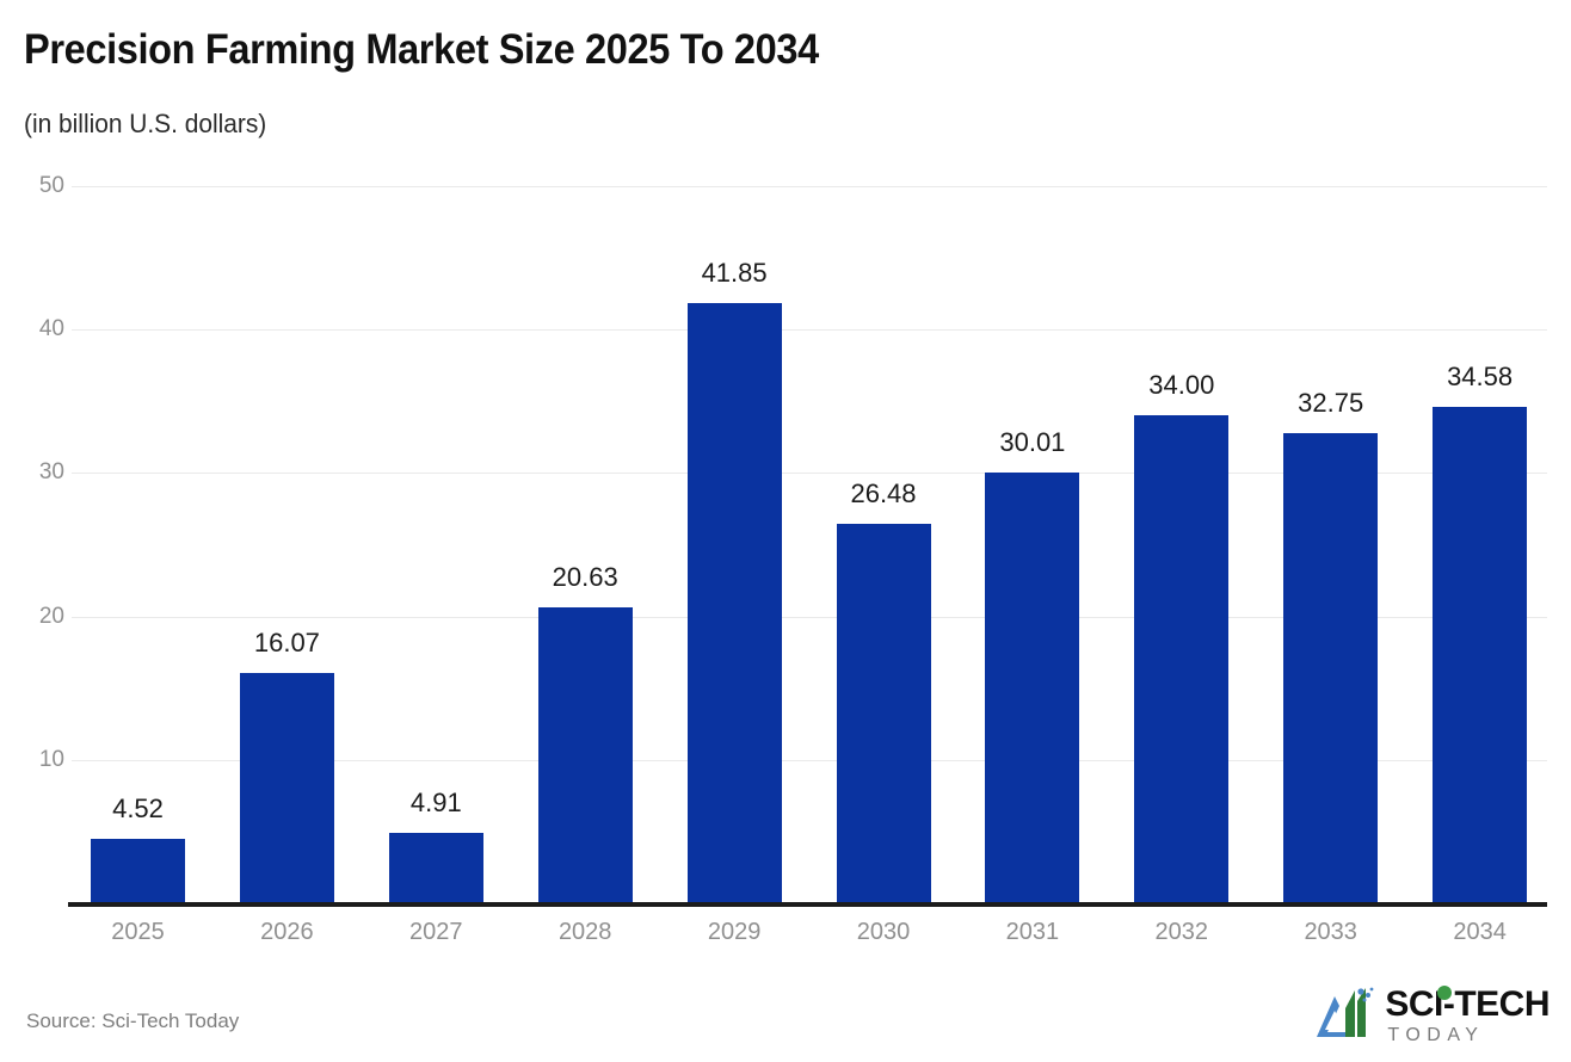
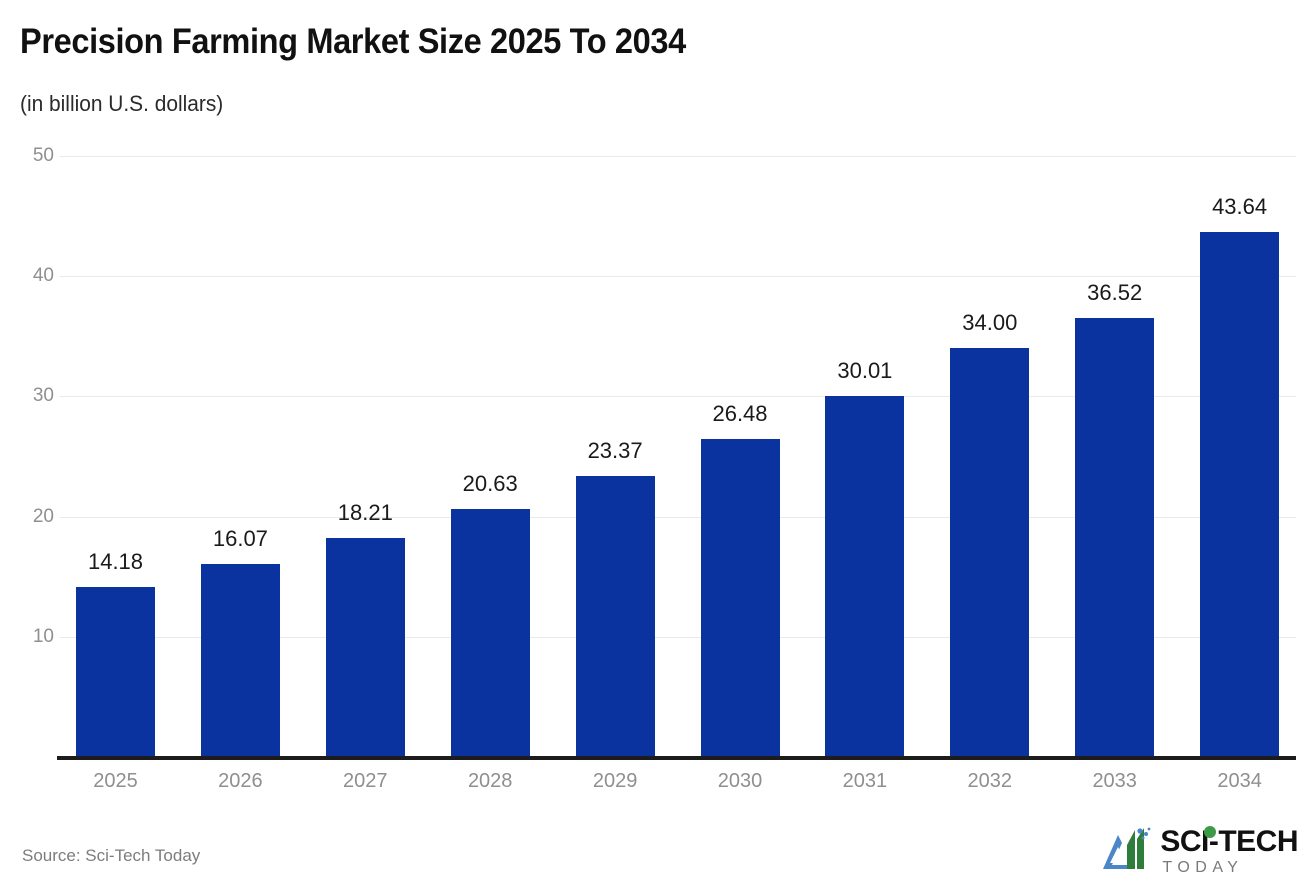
2025: 4.52 -> 14.18
2027: 4.91 -> 18.21
2029: 41.85 -> 23.37
2033: 32.75 -> 36.52
2034: 34.58 -> 43.64
